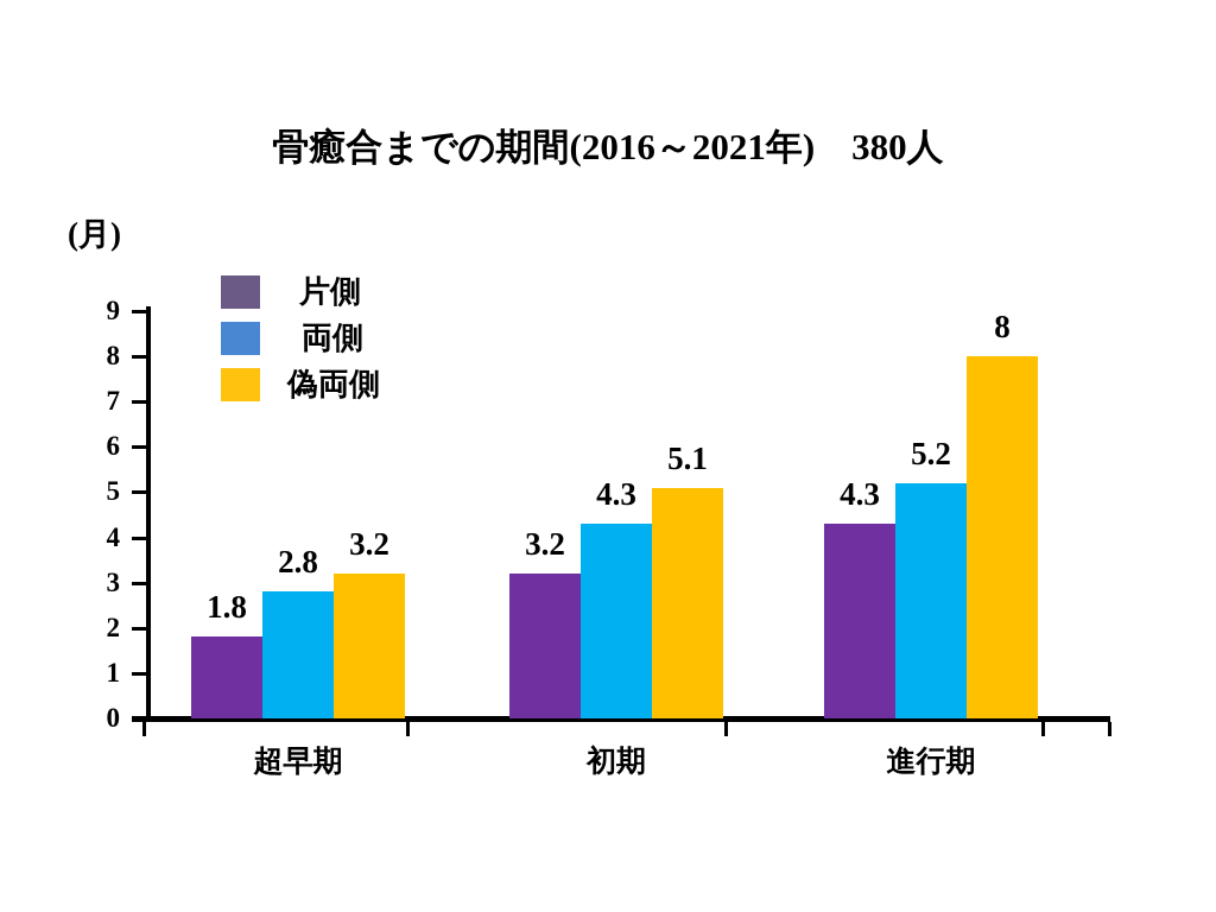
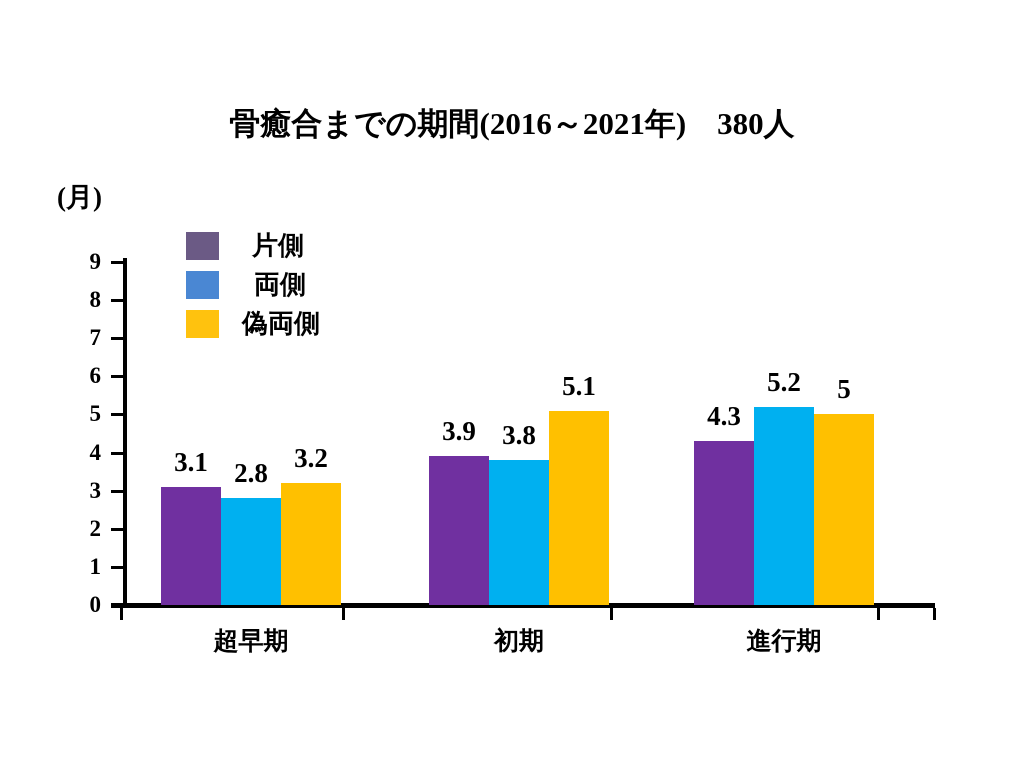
片側/超早期: 1.8 -> 3.1
片側/初期: 3.2 -> 3.9
両側/初期: 4.3 -> 3.8
偽両側/進行期: 8 -> 5
